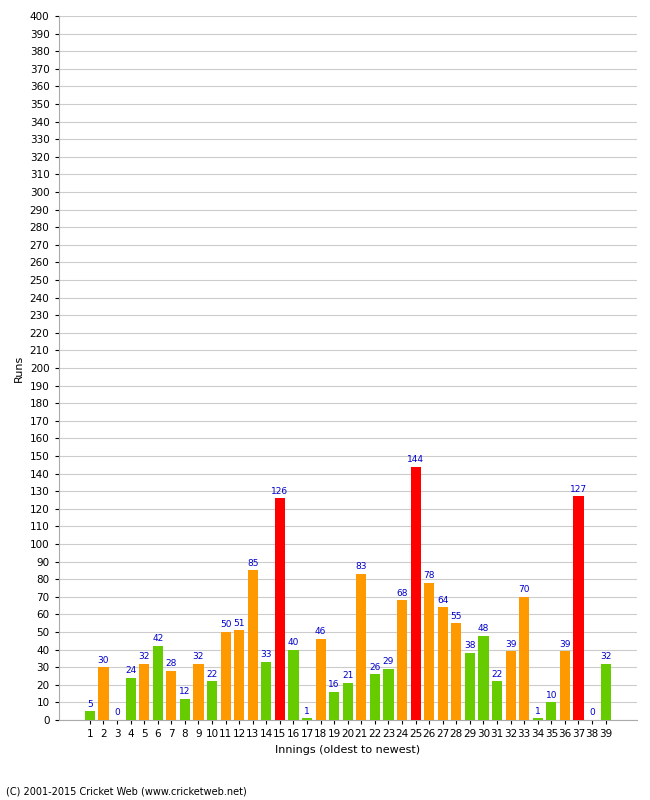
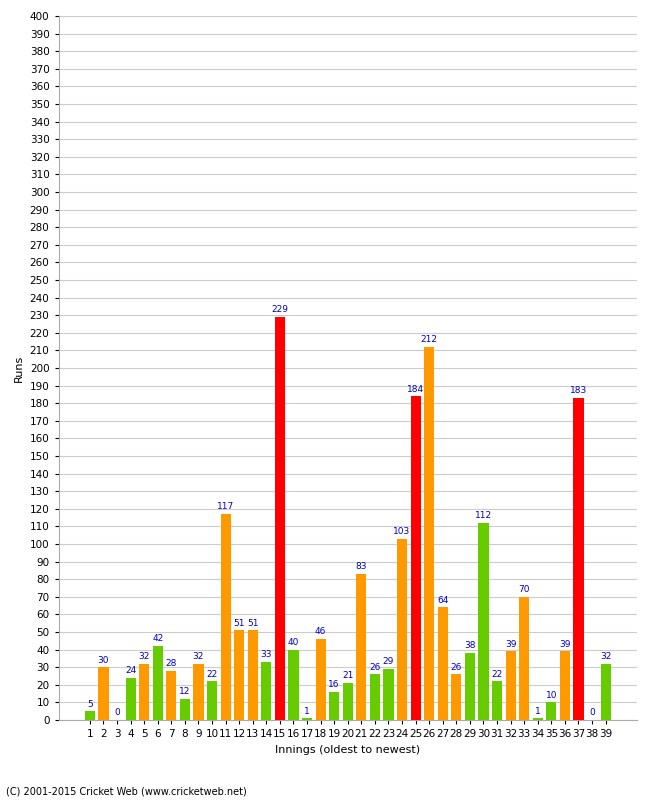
11: 50 -> 117
13: 85 -> 51
15: 126 -> 229
24: 68 -> 103
25: 144 -> 184
26: 78 -> 212
28: 55 -> 26
30: 48 -> 112
37: 127 -> 183
